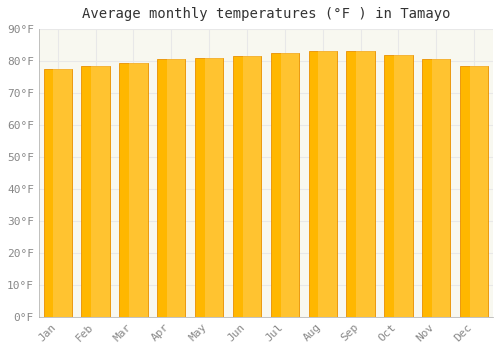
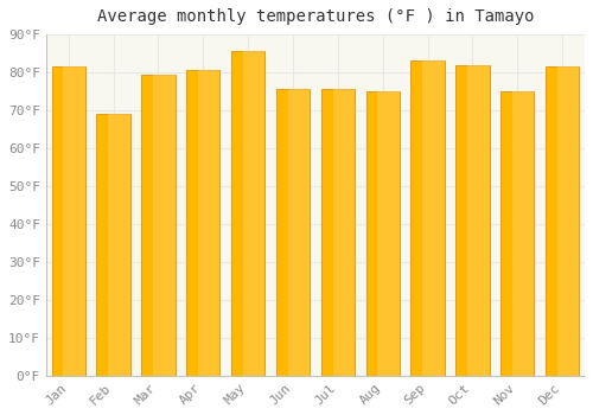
Jan: 77.5°F -> 81.5°F
Feb: 78.5°F -> 69.0°F
May: 81.0°F -> 85.5°F
Jun: 81.5°F -> 75.5°F
Jul: 82.5°F -> 75.5°F
Aug: 83.0°F -> 75.0°F
Nov: 80.5°F -> 75.0°F
Dec: 78.5°F -> 81.5°F
